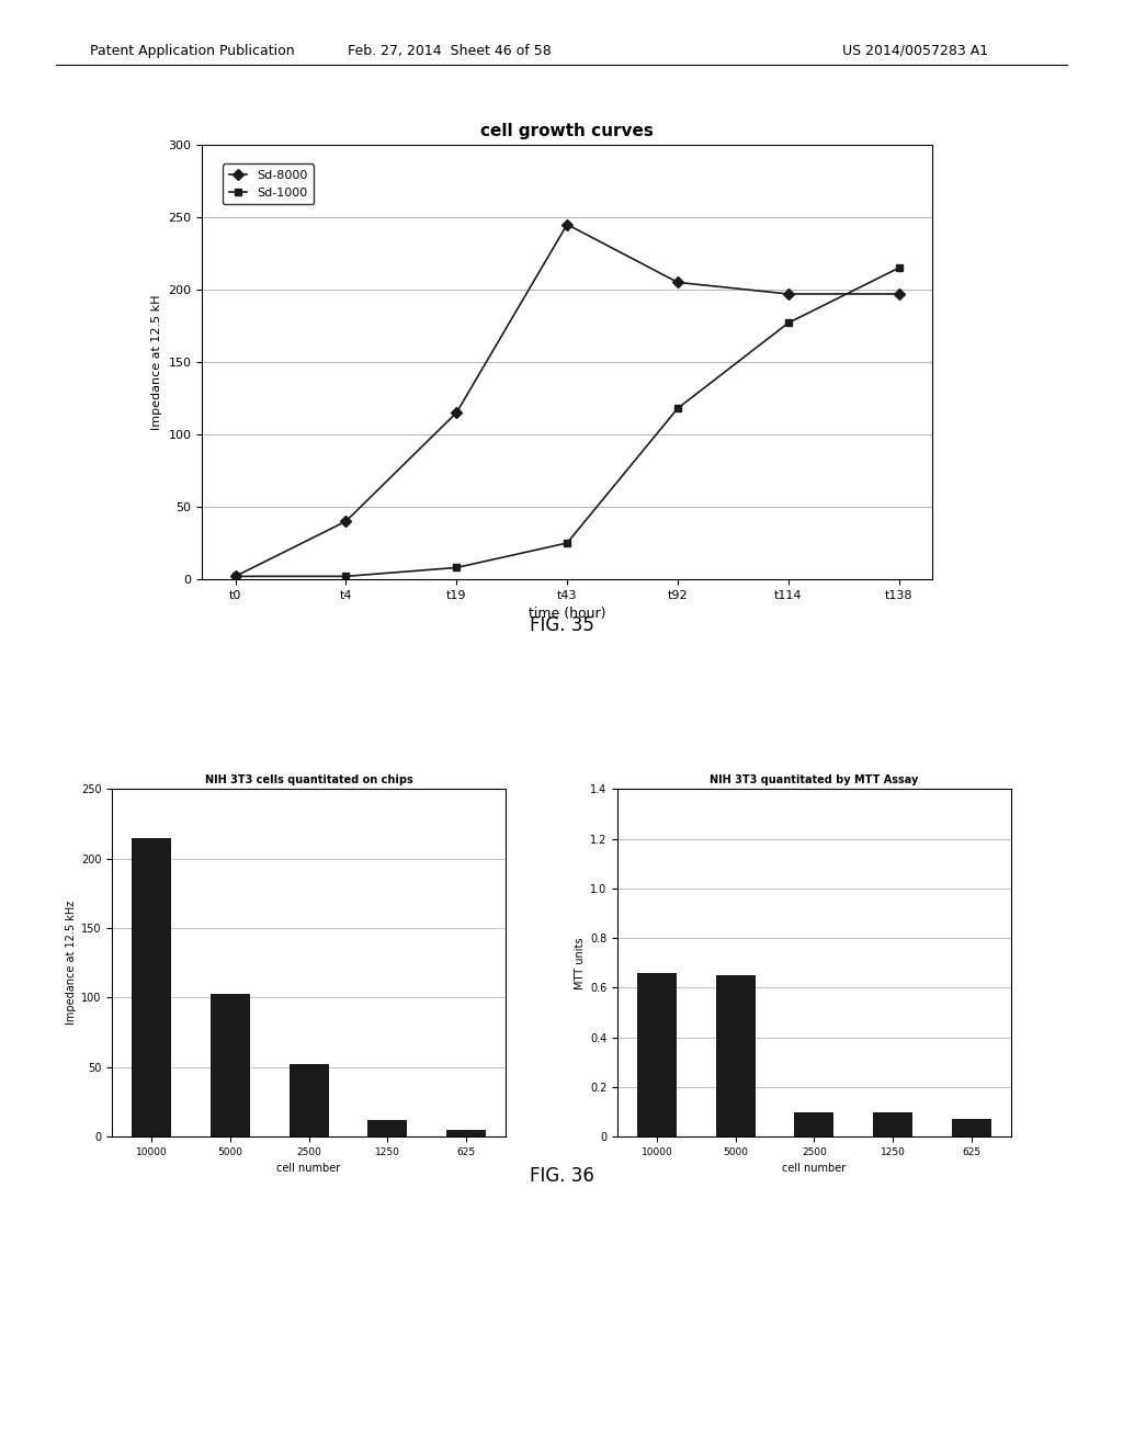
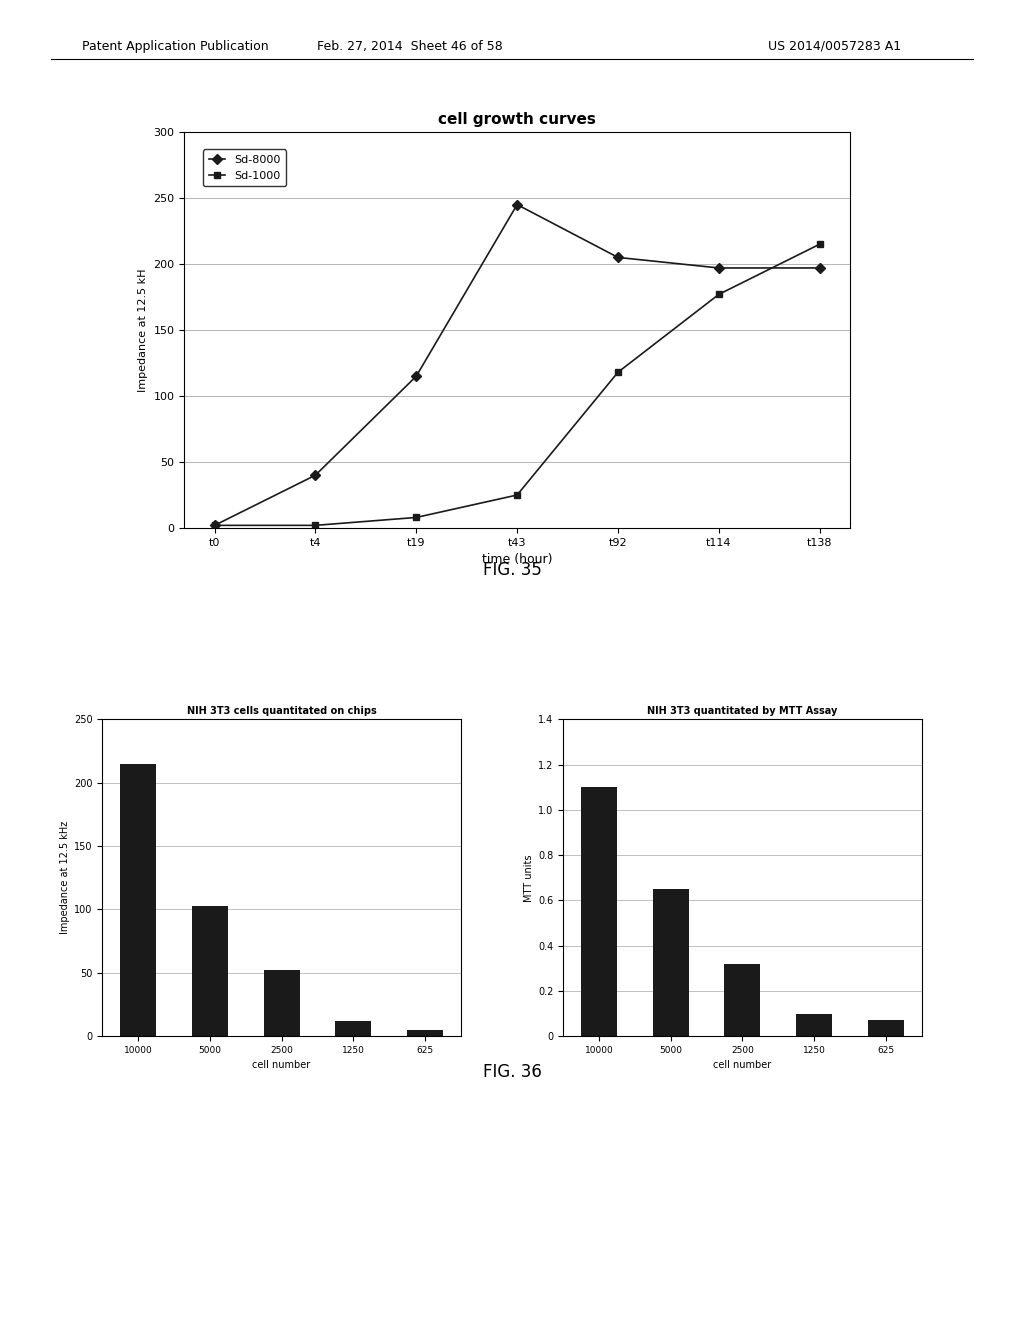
NIH 3T3 quantitated by MTT Assay/10000: 0.66 -> 1.10
NIH 3T3 quantitated by MTT Assay/2500: 0.10 -> 0.32
